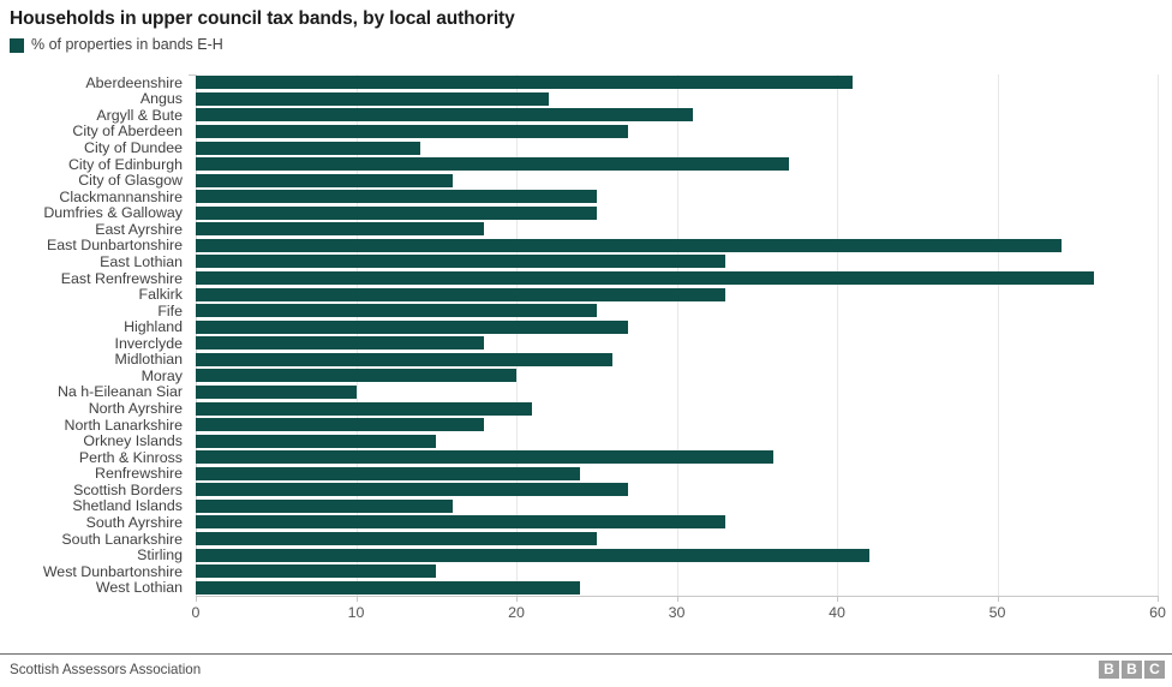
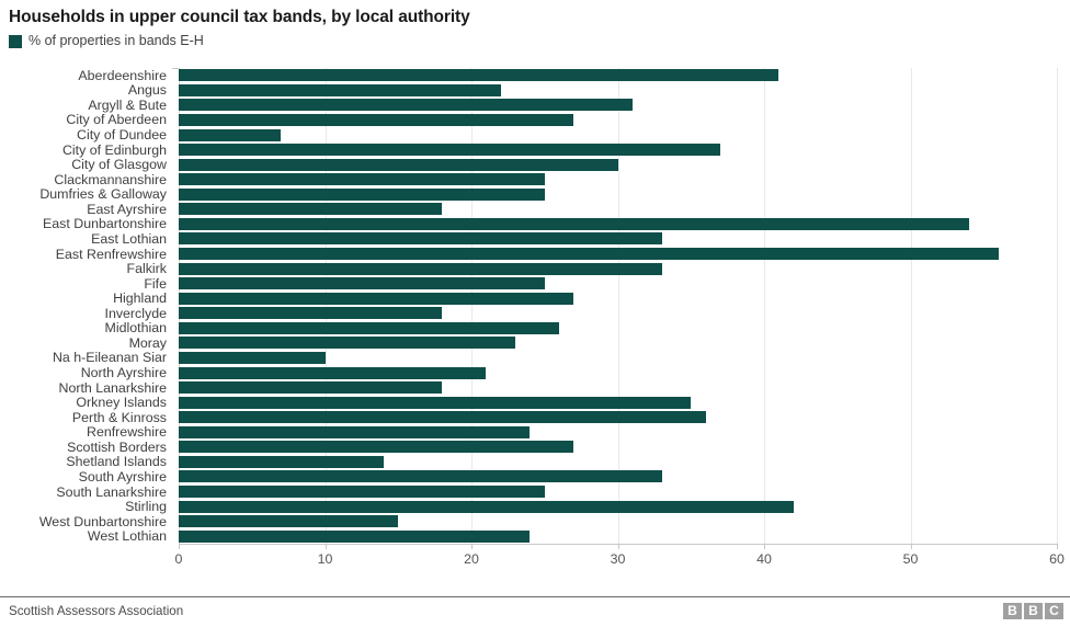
City of Dundee: 14 -> 7
City of Glasgow: 16 -> 30
Moray: 20 -> 23
Orkney Islands: 15 -> 35
Shetland Islands: 16 -> 14
